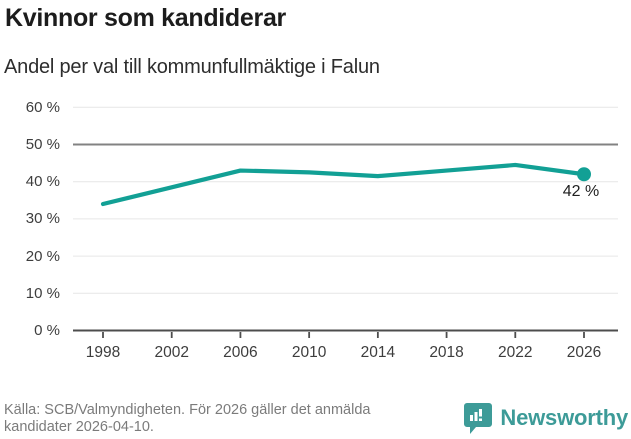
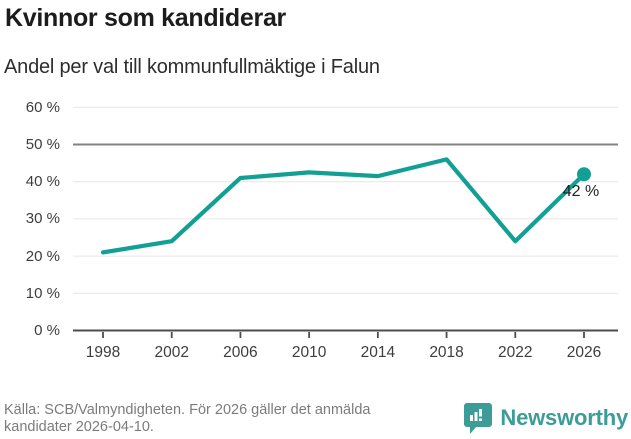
1998: 34% -> 21%
2002: 38% -> 24%
2006: 43% -> 41%
2018: 43% -> 46%
2022: 44% -> 24%
